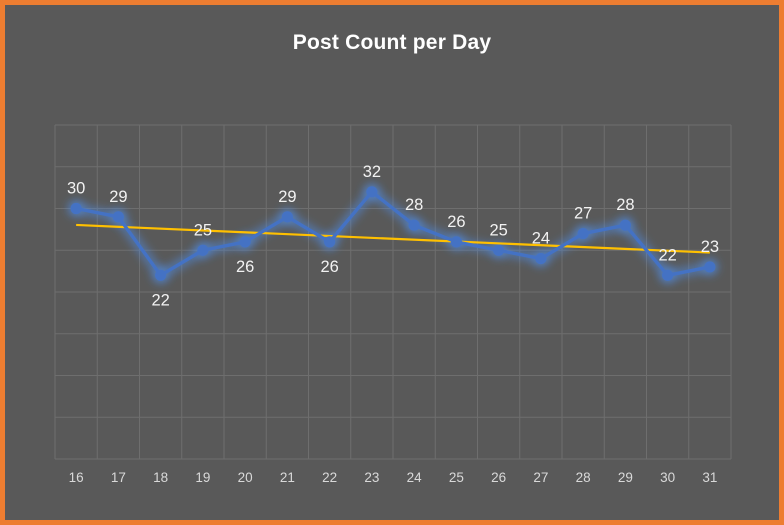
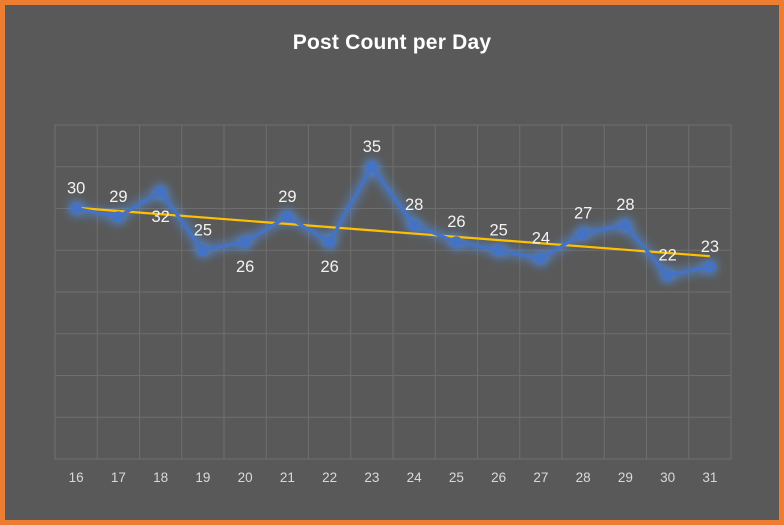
18: 22 -> 32
23: 32 -> 35
